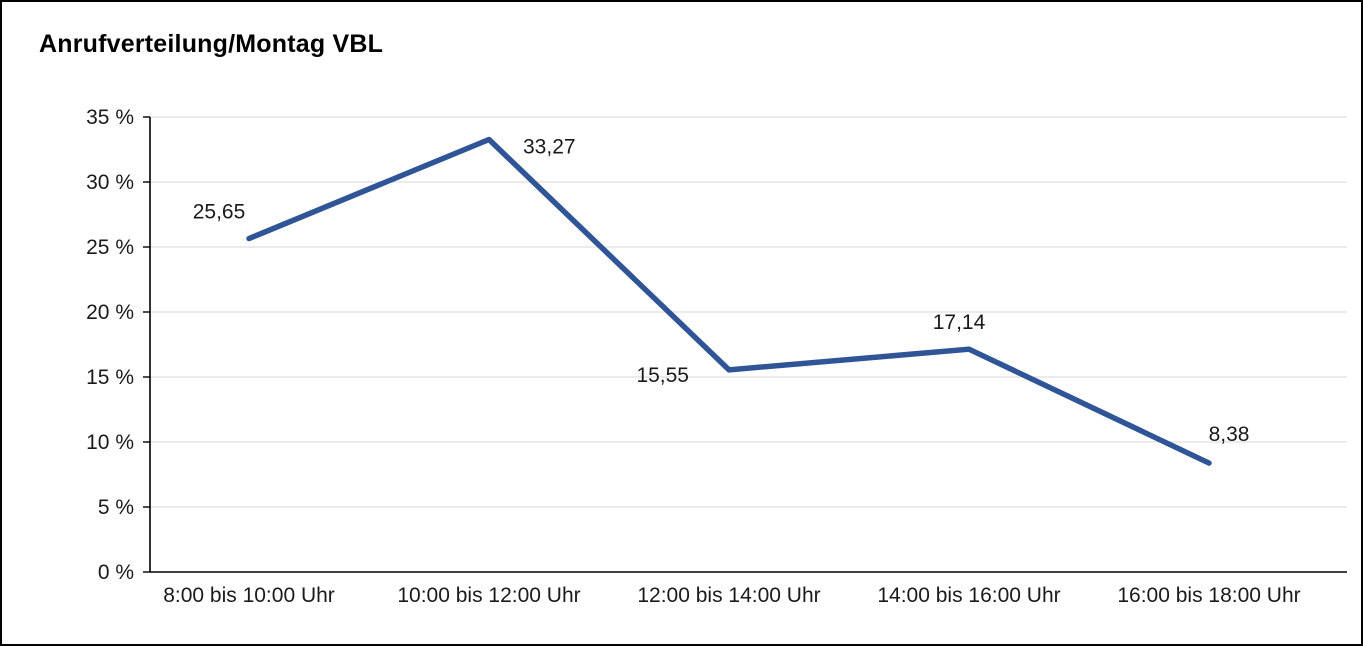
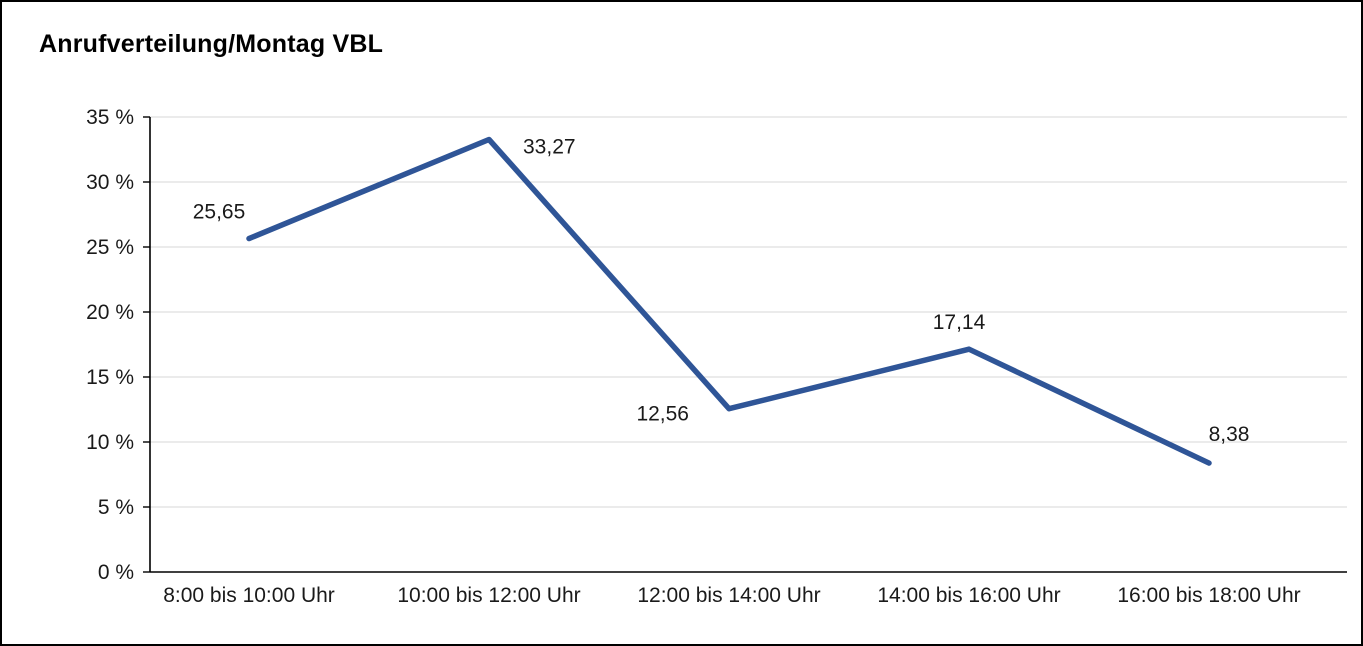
12:00 bis 14:00 Uhr: 15,55 -> 12,56
